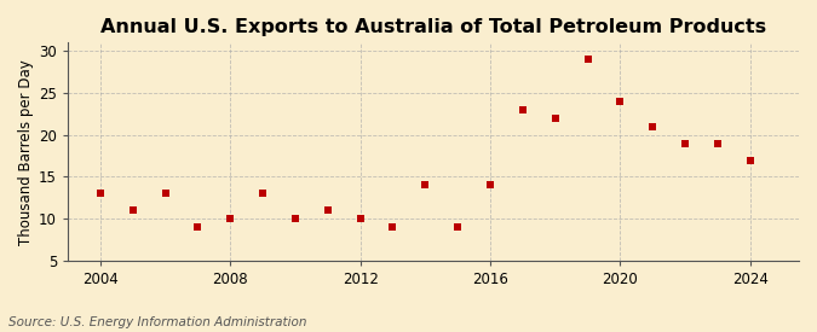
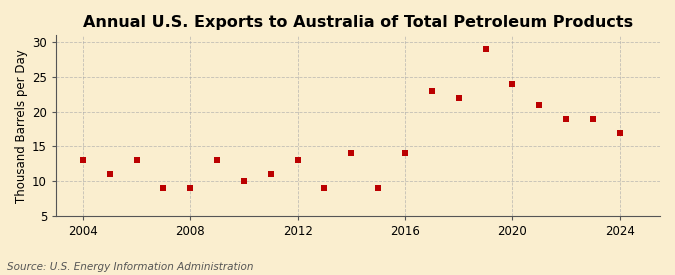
2008: 10 -> 9
2012: 10 -> 13
